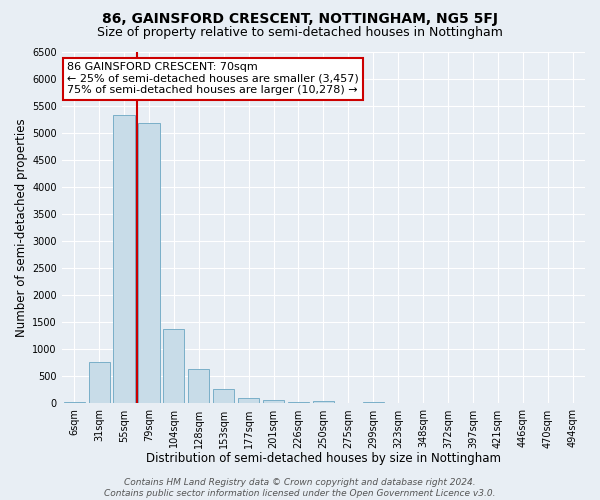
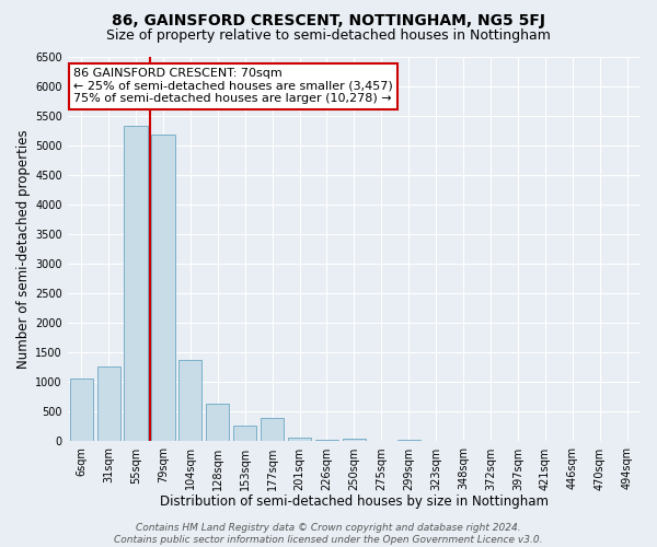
6sqm: 30 -> 1060
31sqm: 760 -> 1260
177sqm: 110 -> 400
